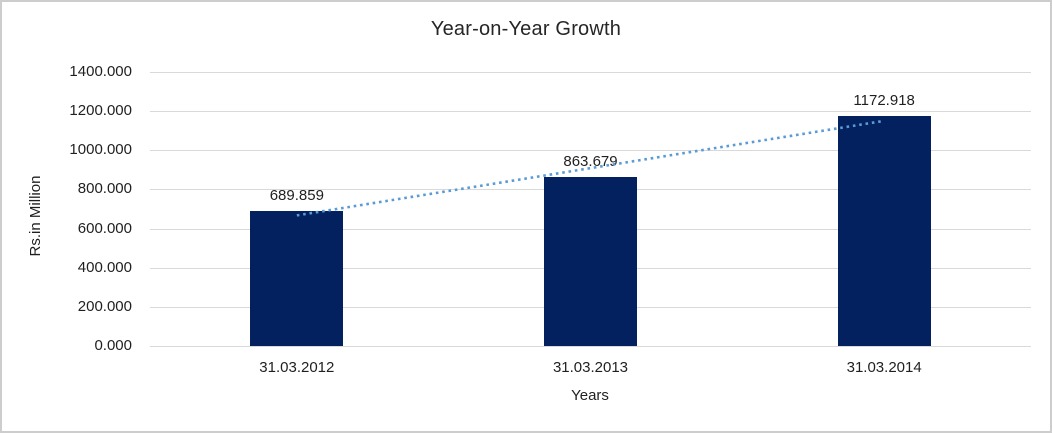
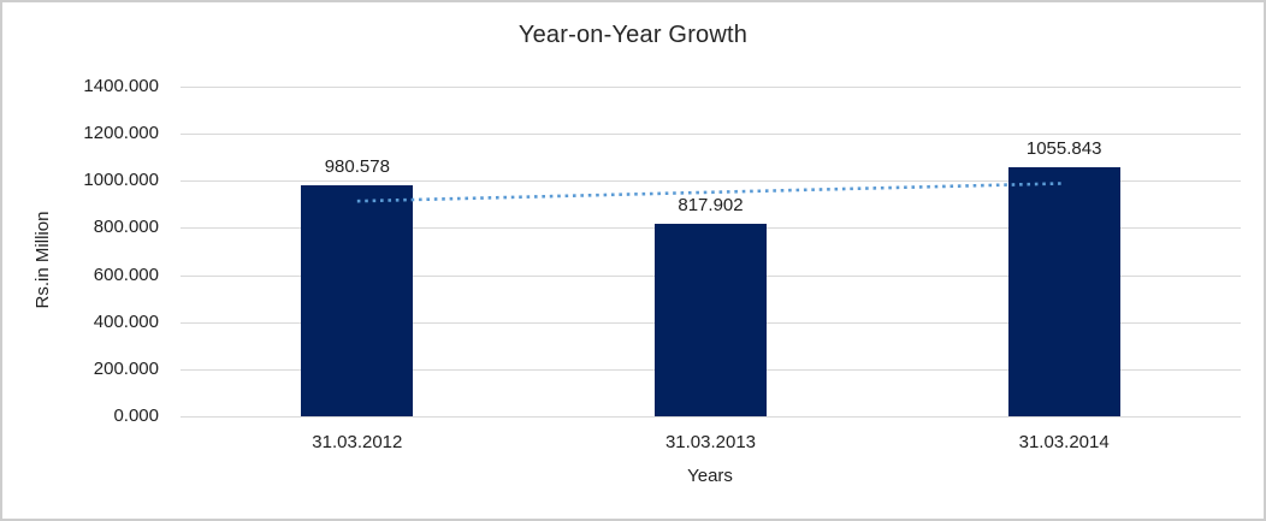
31.03.2012: 689.859 -> 980.578
31.03.2013: 863.679 -> 817.902
31.03.2014: 1172.918 -> 1055.843
